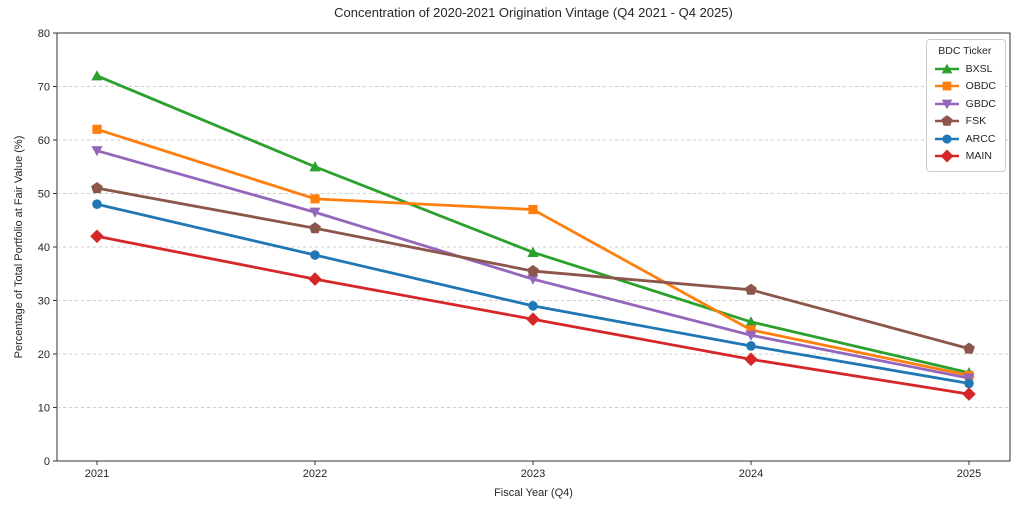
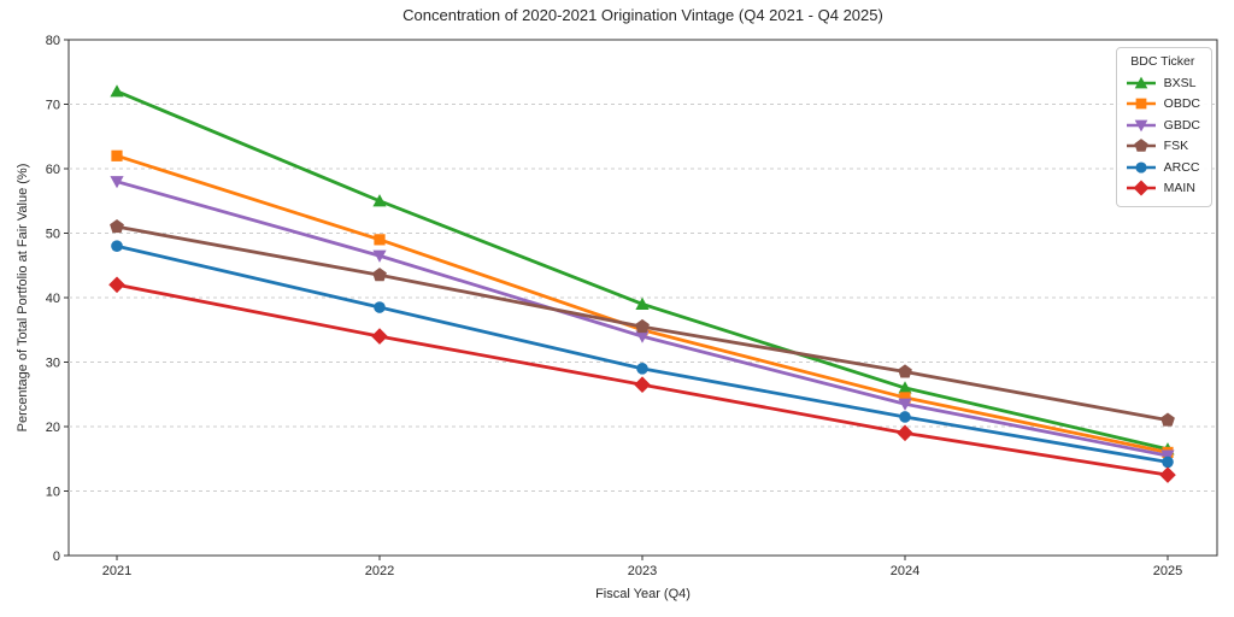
OBDC/2023: 47 -> 35
FSK/2024: 32 -> 28
